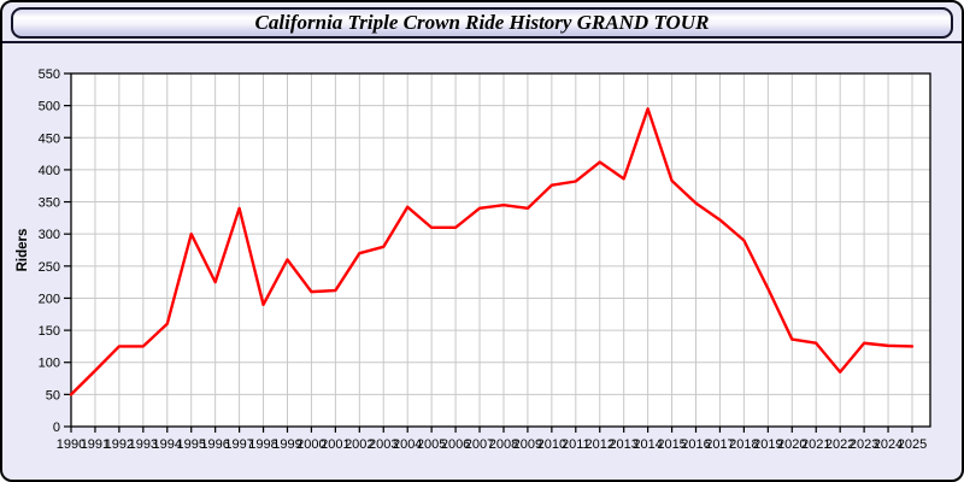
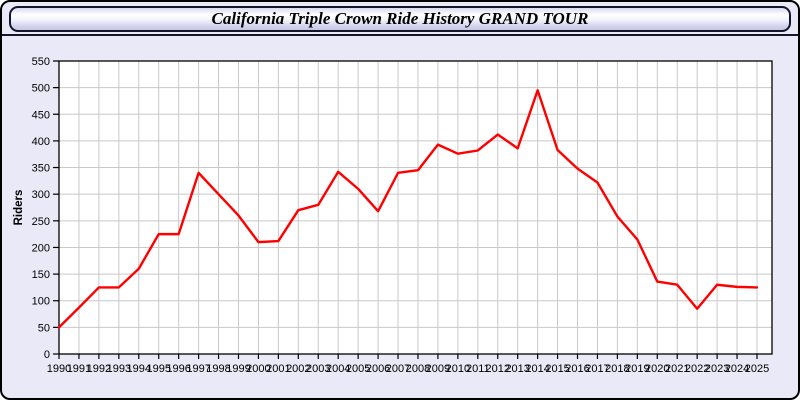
1995: 300 -> 220
1998: 190 -> 300
2006: 310 -> 270
2009: 340 -> 390
2018: 290 -> 260
